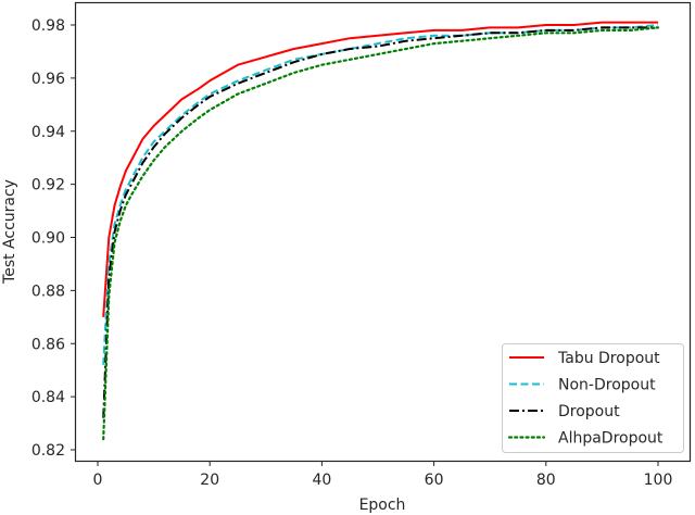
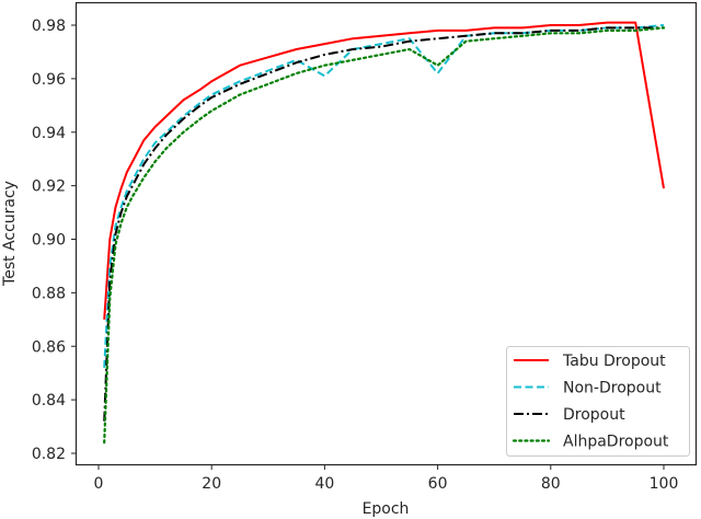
Non-Dropout/40: 0.969 -> 0.961
Non-Dropout/60: 0.976 -> 0.962
AlhpaDropout/60: 0.973 -> 0.965
Tabu Dropout/100: 0.981 -> 0.919
